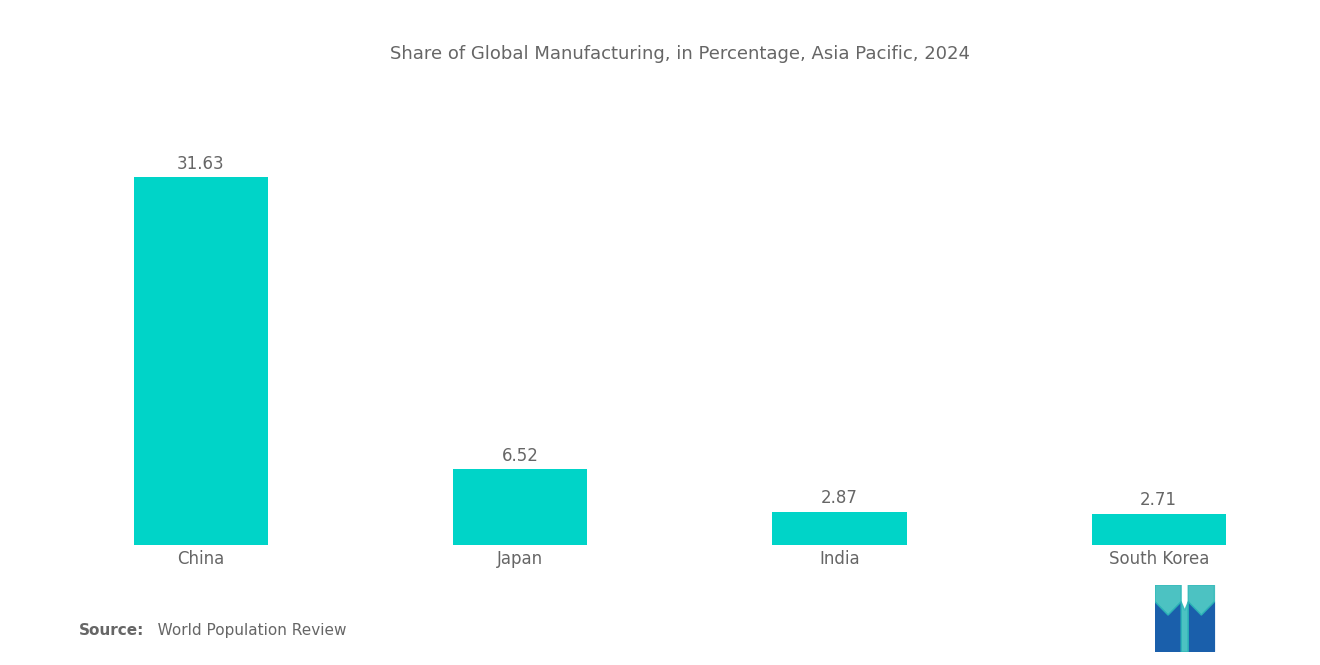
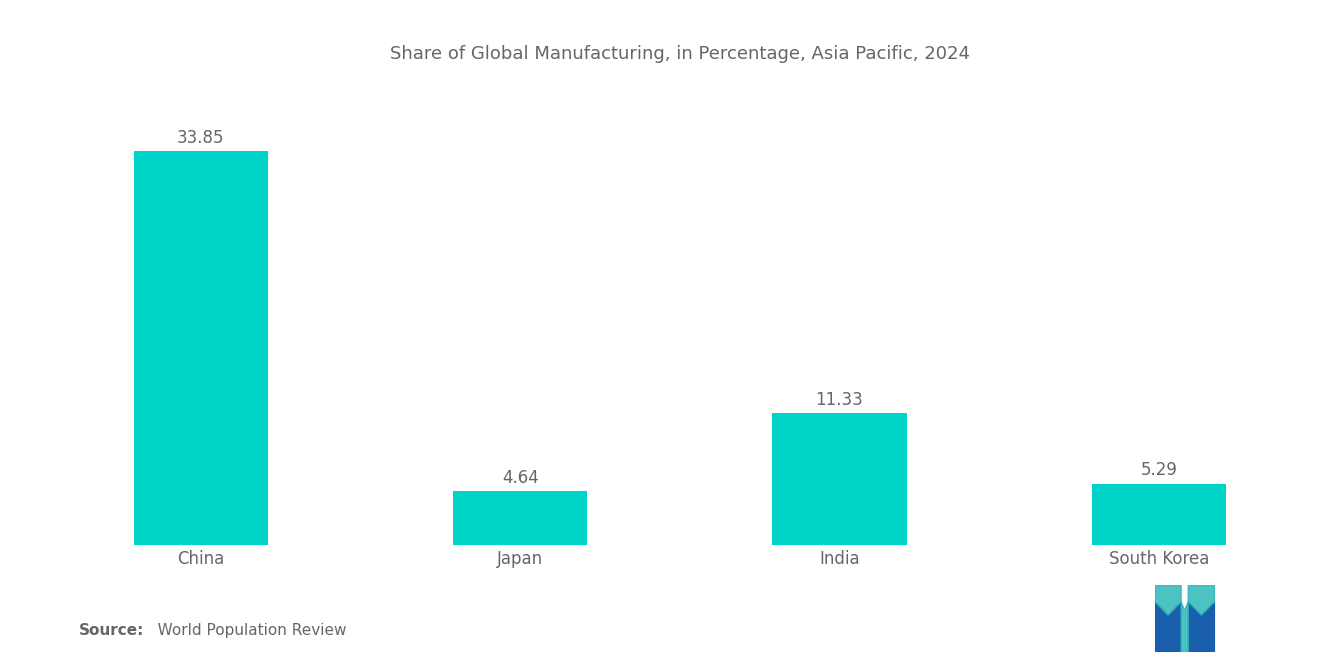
China: 31.63 -> 33.85
Japan: 6.52 -> 4.64
India: 2.87 -> 11.33
South Korea: 2.71 -> 5.29
